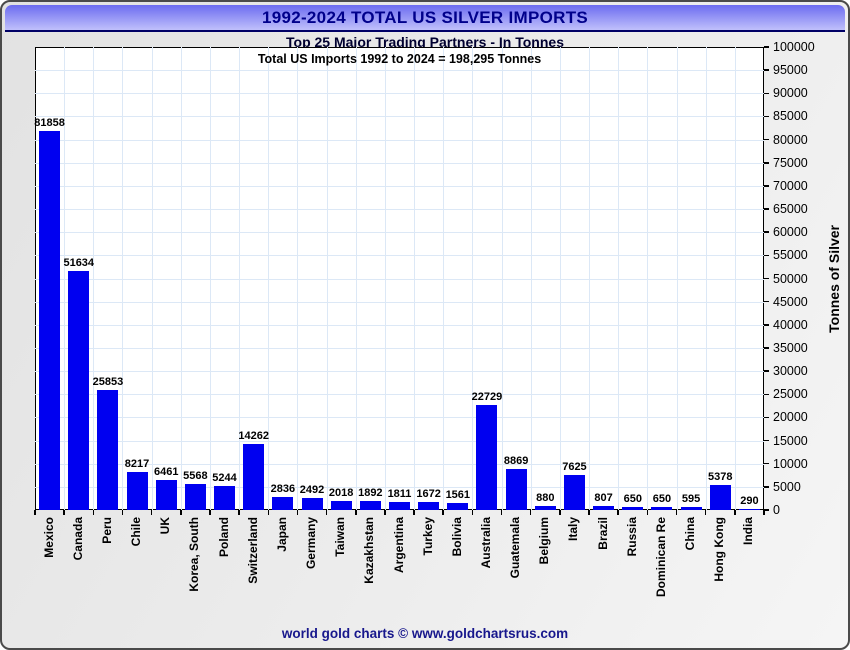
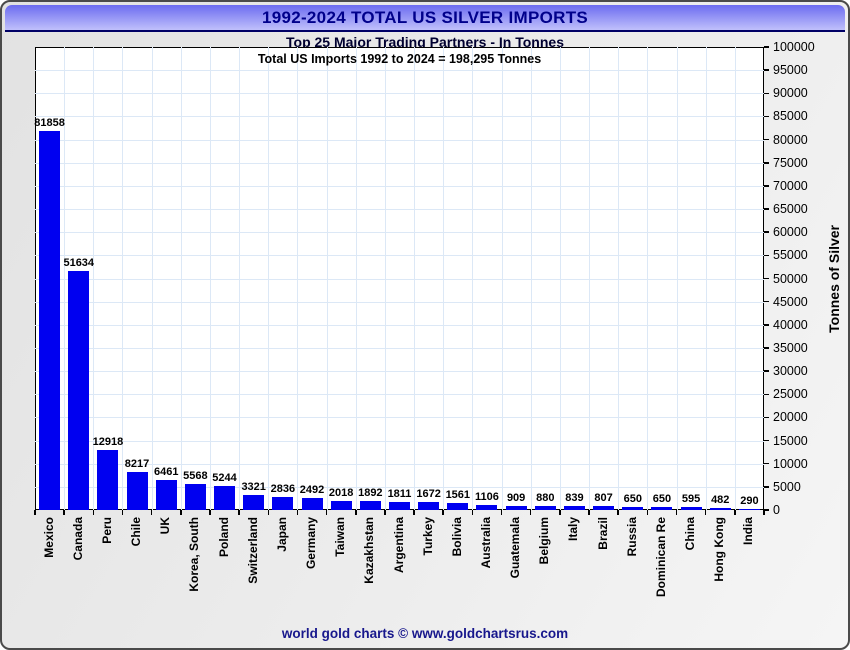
Peru: 25853 -> 12918
Switzerland: 14262 -> 3321
Australia: 22729 -> 1106
Guatemala: 8869 -> 909
Italy: 7625 -> 839
Hong Kong: 5378 -> 482
